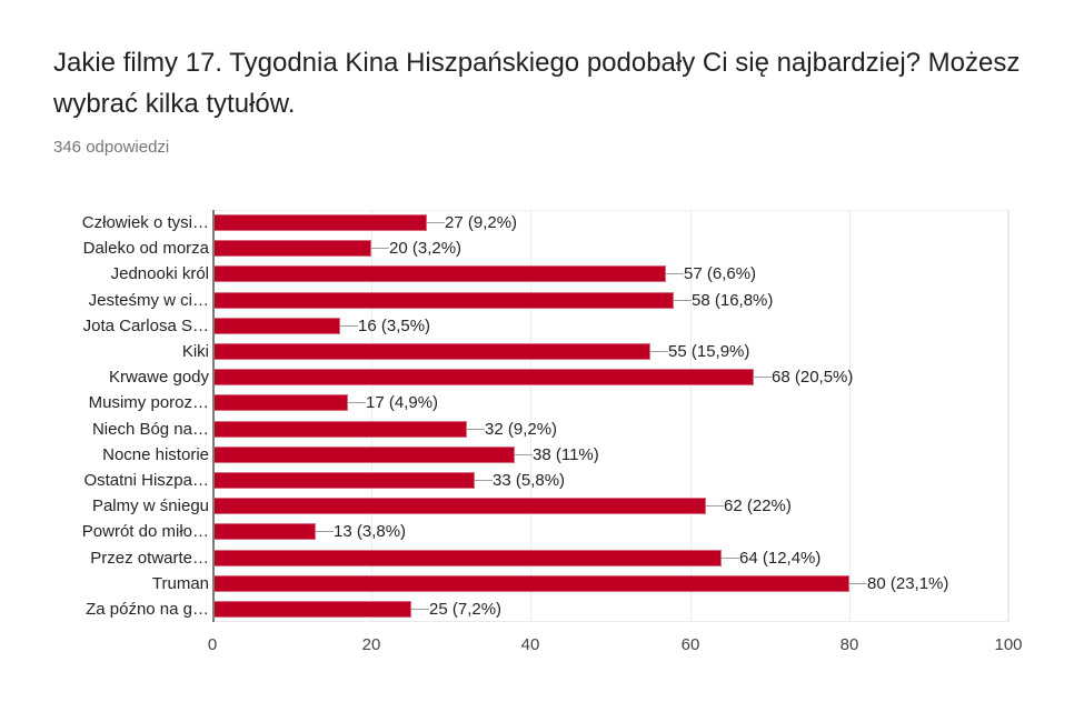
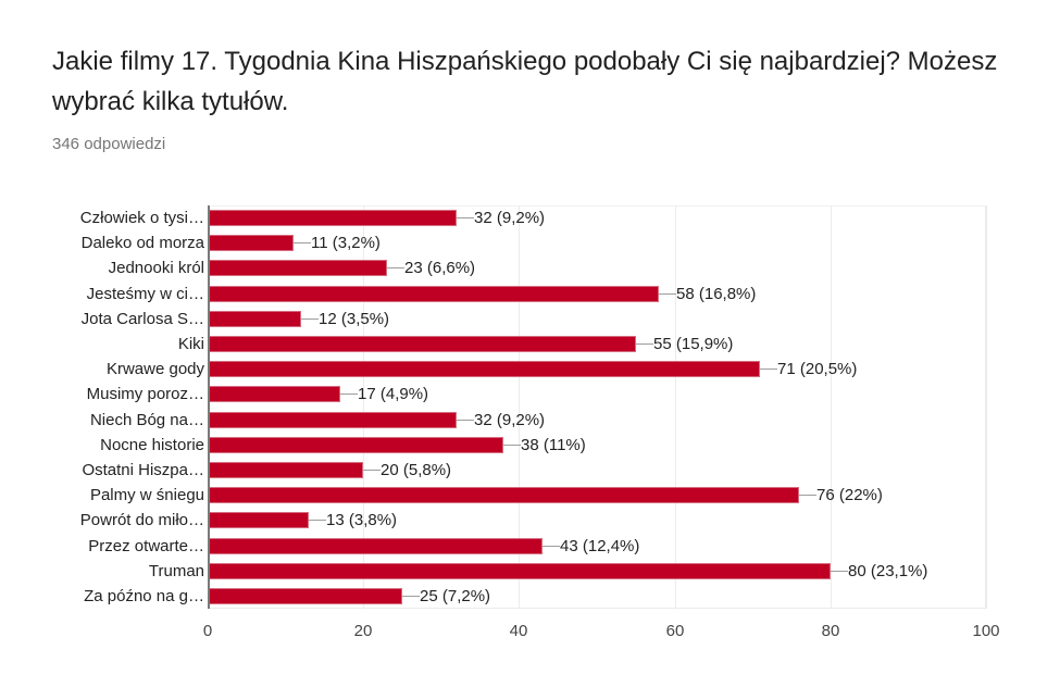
Człowiek o tysi…: 27 -> 32
Daleko od morza: 20 -> 11
Jednooki król: 57 -> 23
Jota Carlosa S…: 16 -> 12
Krwawe gody: 68 -> 71
Ostatni Hiszpa…: 33 -> 20
Palmy w śniegu: 62 -> 76
Przez otwarte…: 64 -> 43
